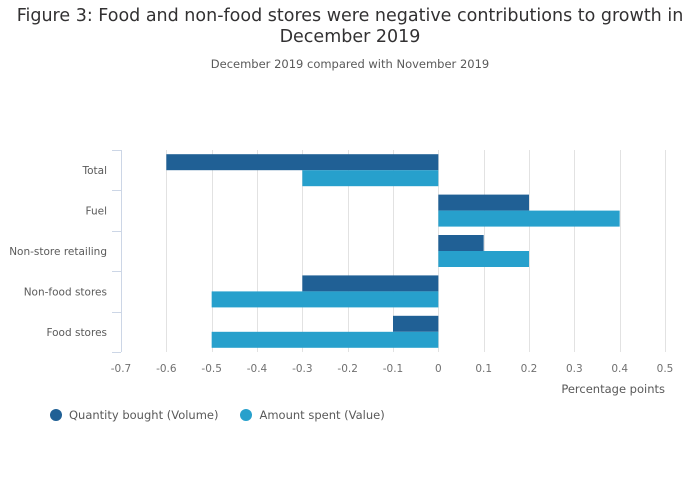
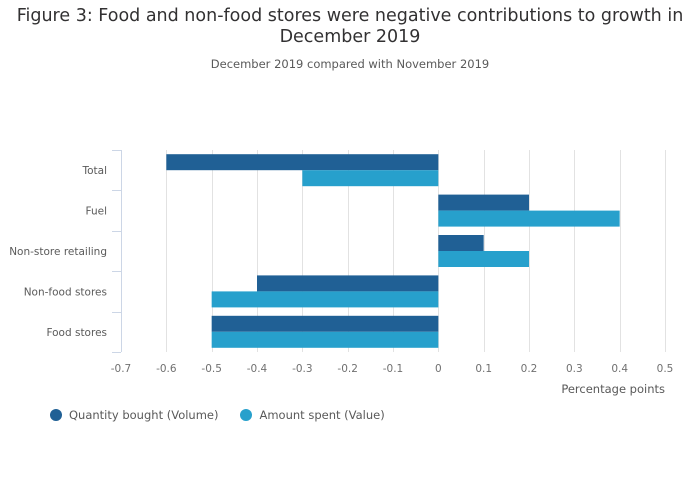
Quantity bought (Volume)/Non-food stores: -0.3 -> -0.4
Quantity bought (Volume)/Food stores: -0.1 -> -0.5
